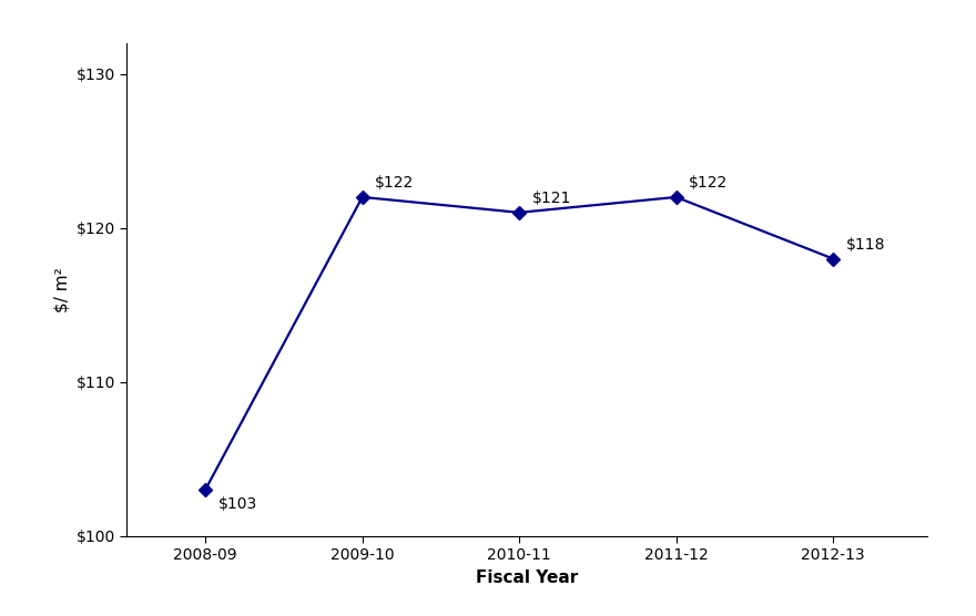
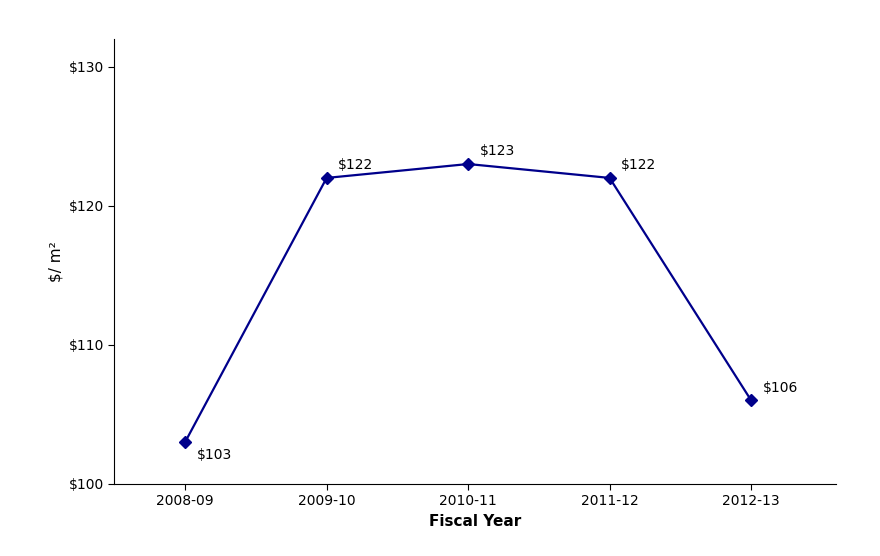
2010-11: $121 -> $123
2012-13: $118 -> $106
